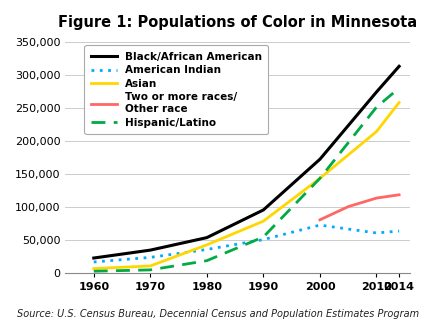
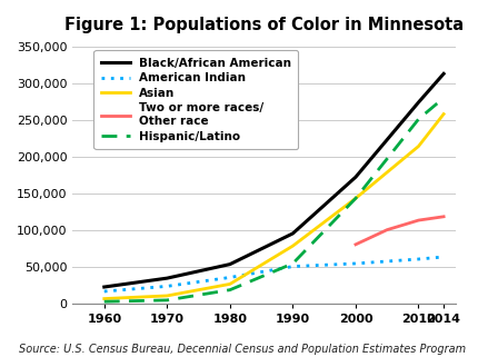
Asian/1980: 42,000 -> 26,000
American Indian/2000: 72,000 -> 54,000
